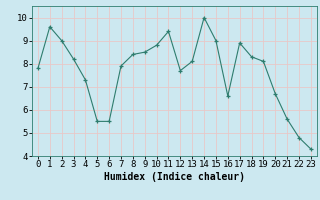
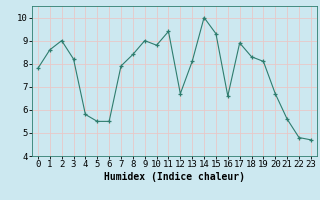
1: 9.6 -> 8.6
4: 7.3 -> 5.8
9: 8.5 -> 9.0
12: 7.7 -> 6.7
15: 9.0 -> 9.3
23: 4.3 -> 4.7
